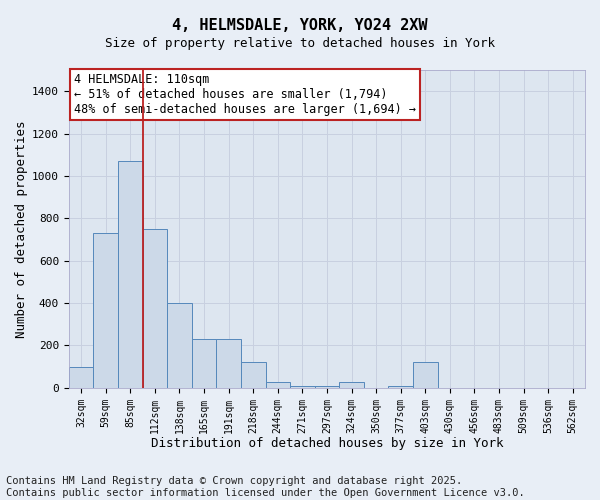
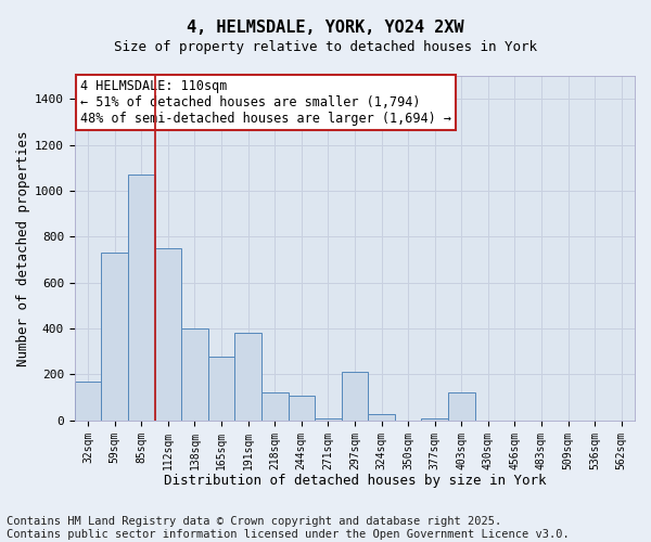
32sqm: 100 -> 170
165sqm: 230 -> 280
191sqm: 230 -> 380
244sqm: 30 -> 110
297sqm: 10 -> 210
